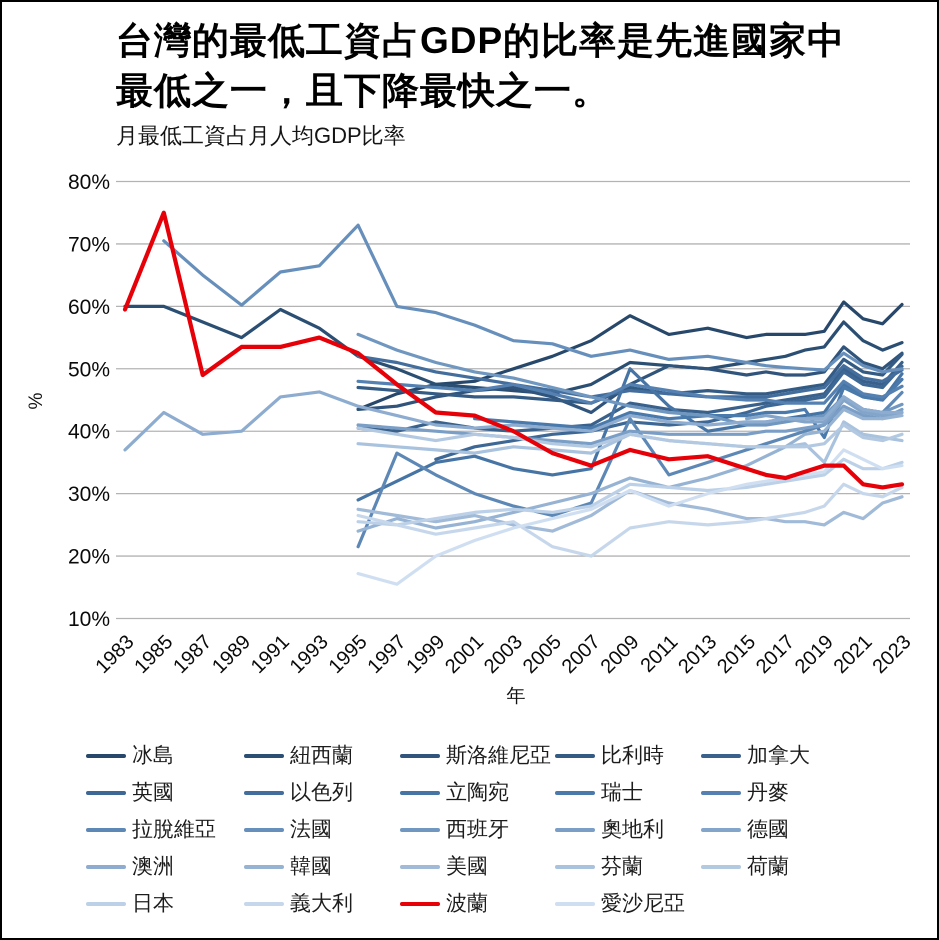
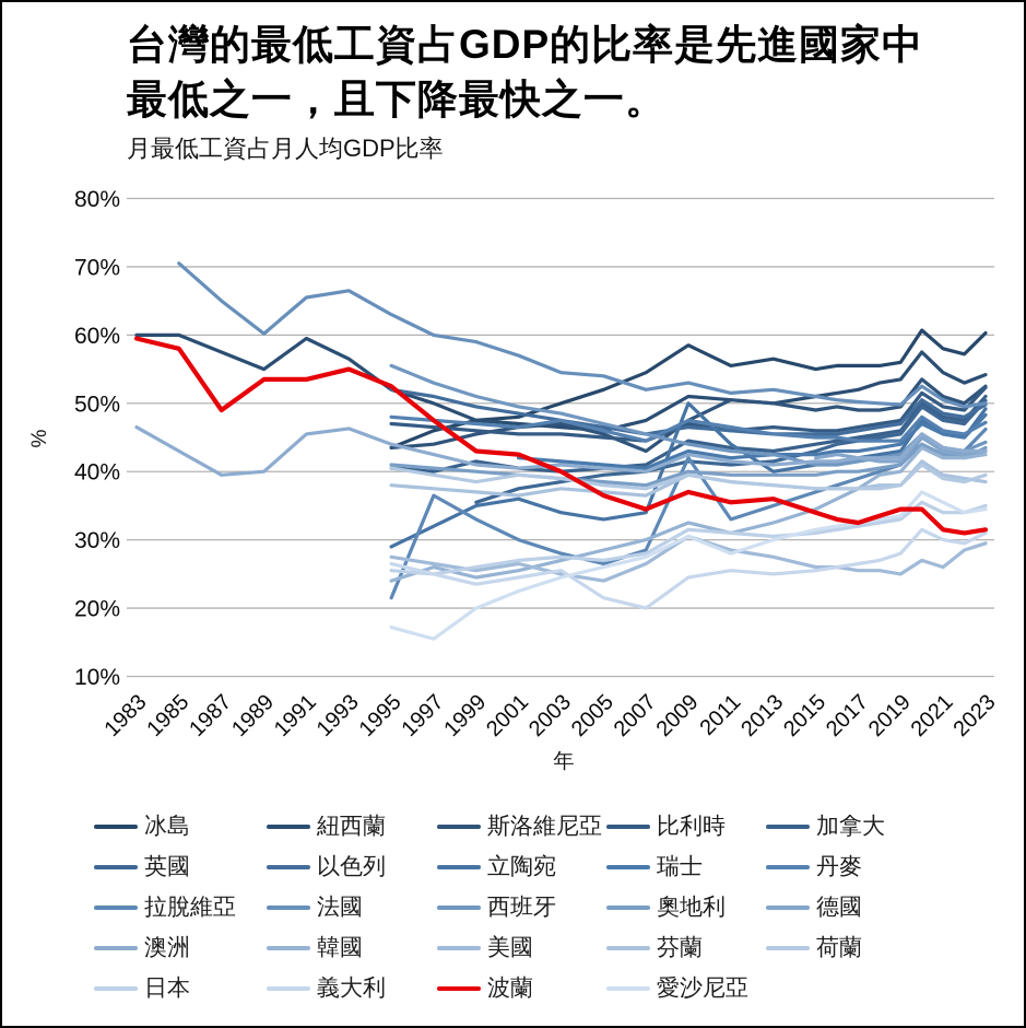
澳洲/1983: 37% -> 46%
波蘭/1985: 75% -> 58%
法國/1995: 73% -> 63%
瑞士/2019: 39% -> 44%
芬蘭/2019: 35% -> 38%
